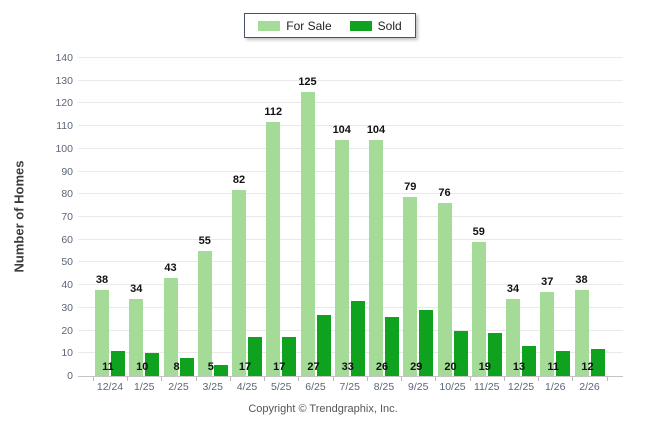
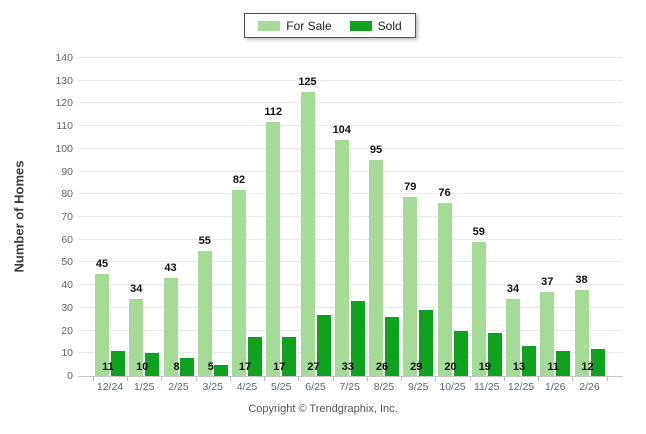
For Sale/12/24: 38 -> 45
For Sale/8/25: 104 -> 95
